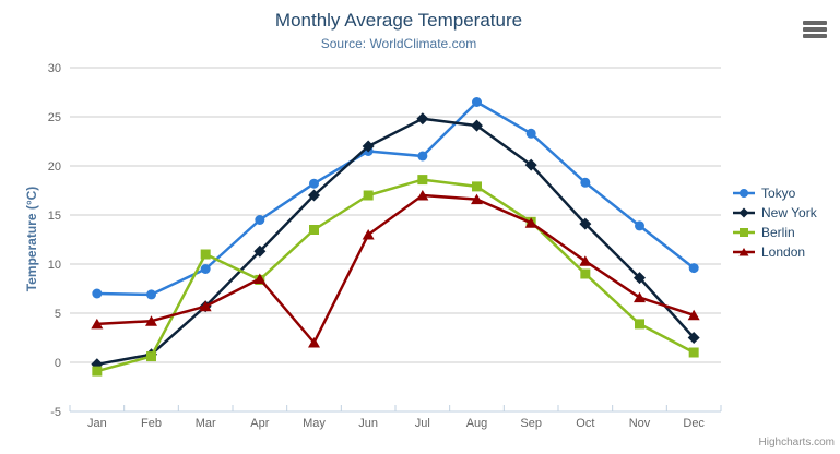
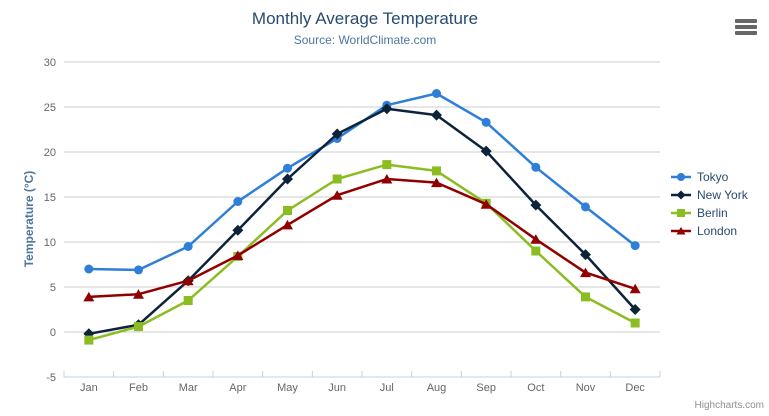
Berlin/Mar: 11 -> 4
London/May: 2 -> 12
London/Jun: 13 -> 15
Tokyo/Jul: 21 -> 25
